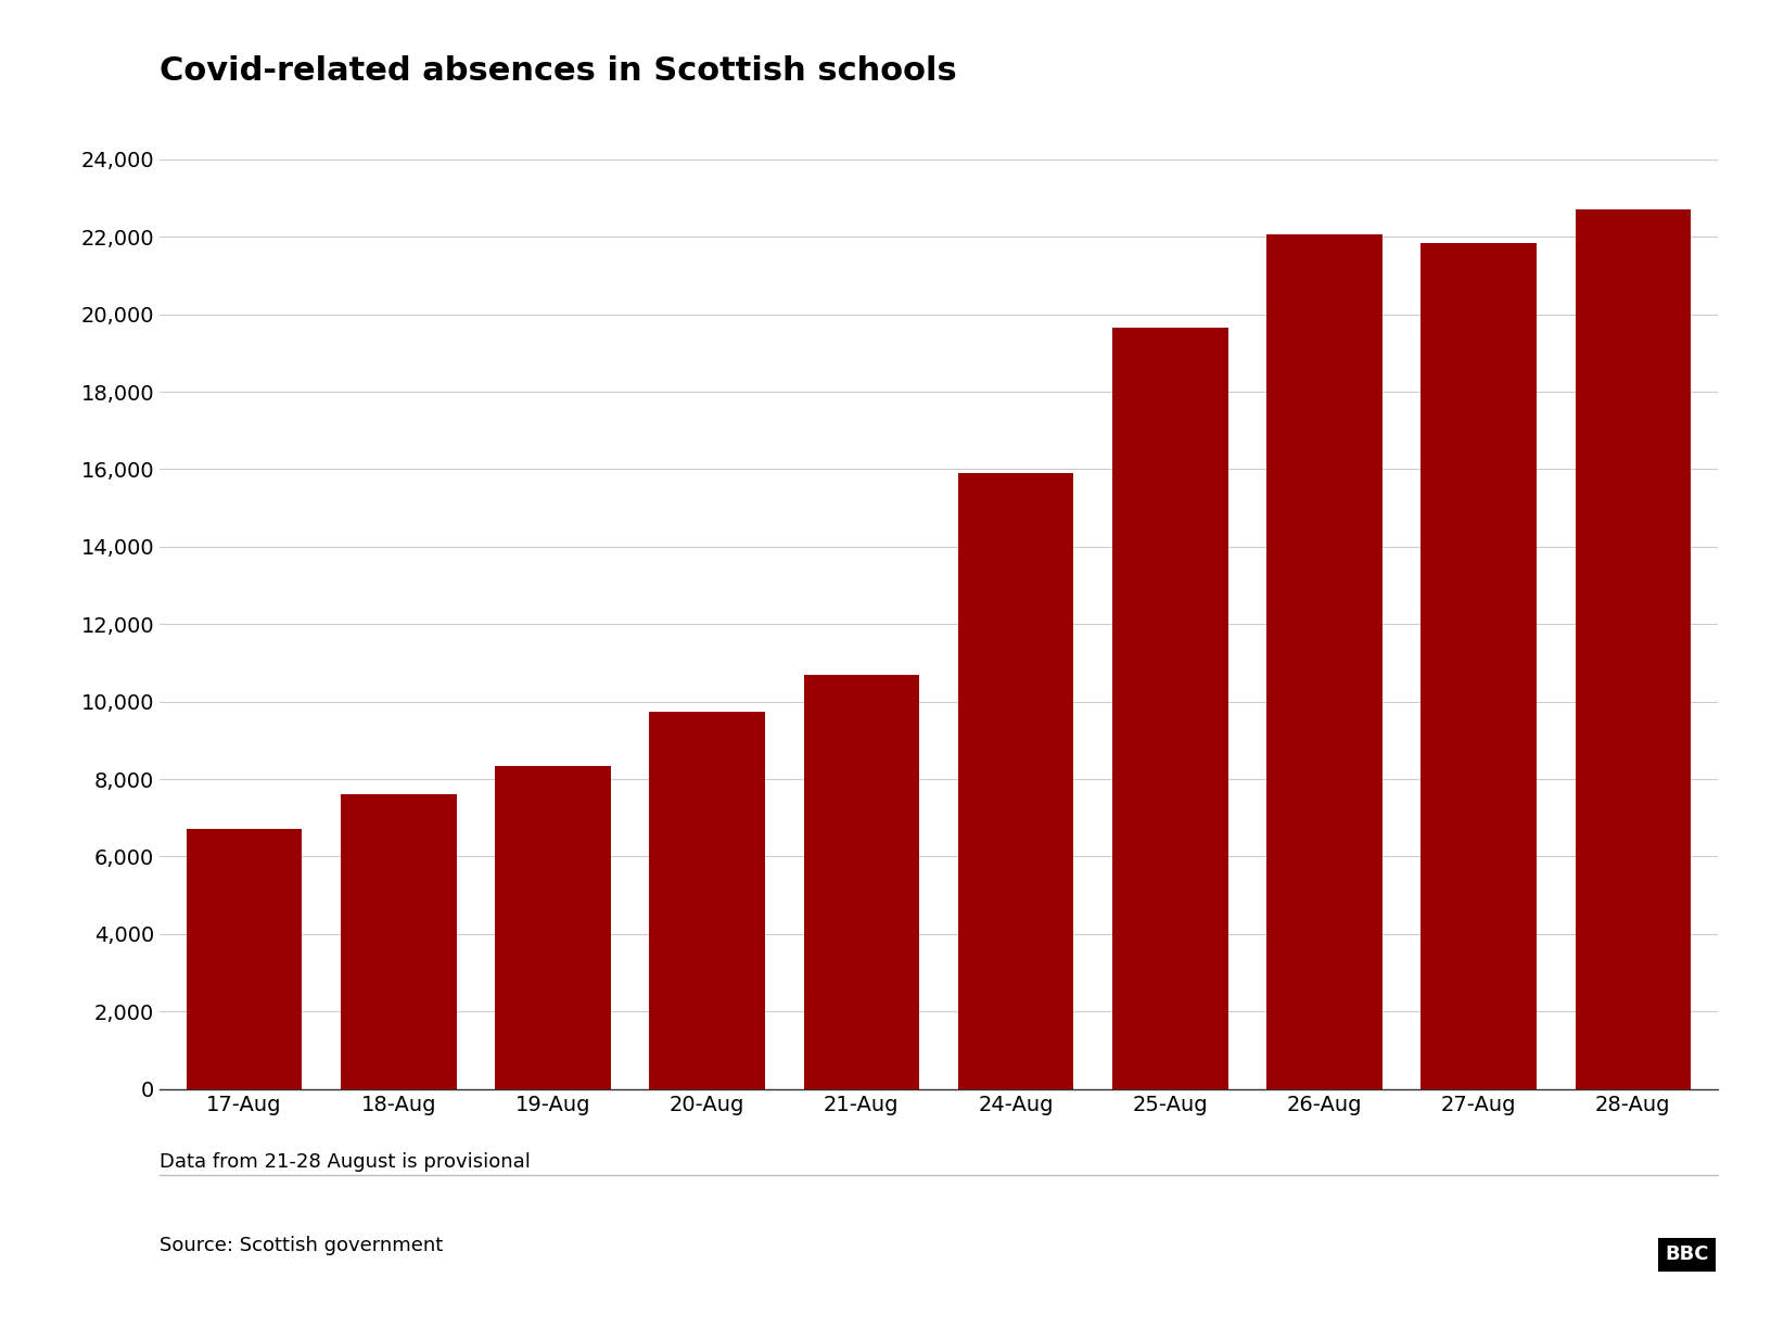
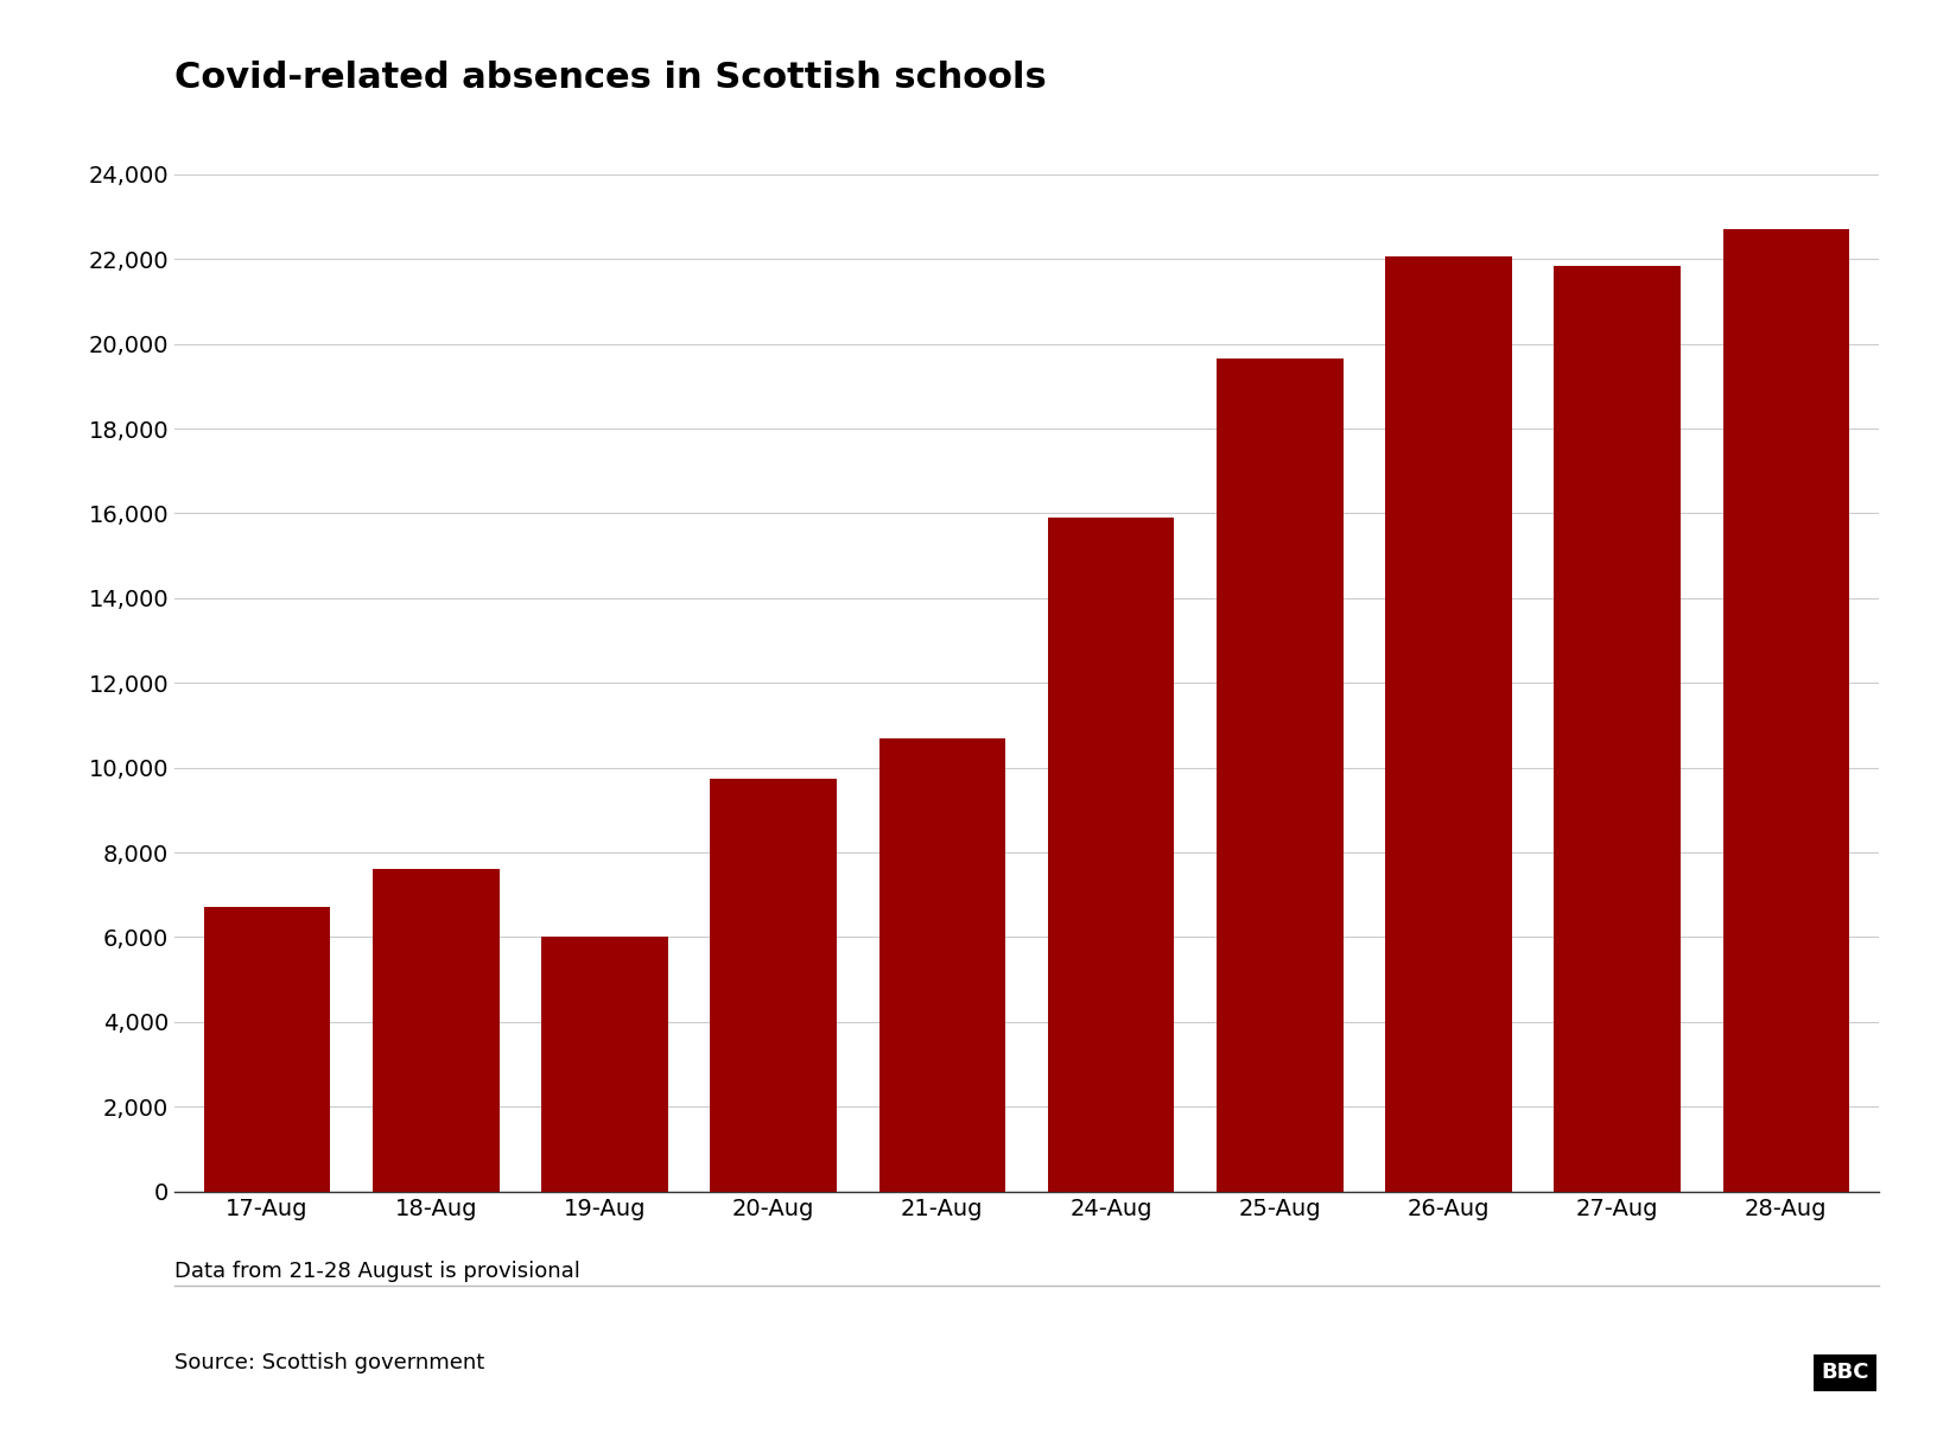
19-Aug: 8,350 -> 6,000
